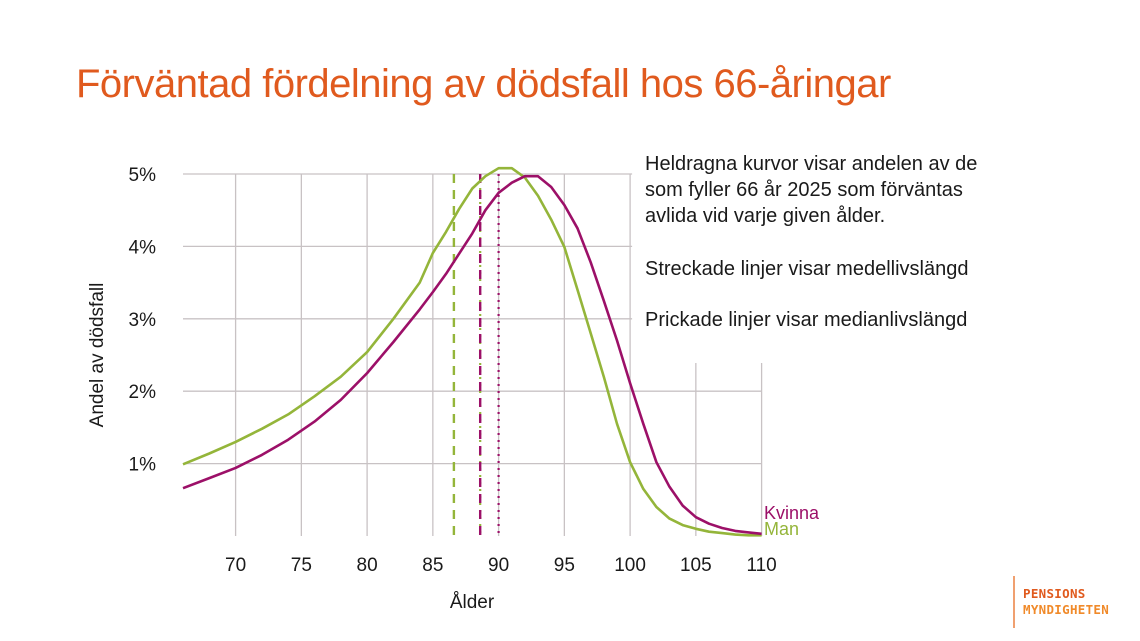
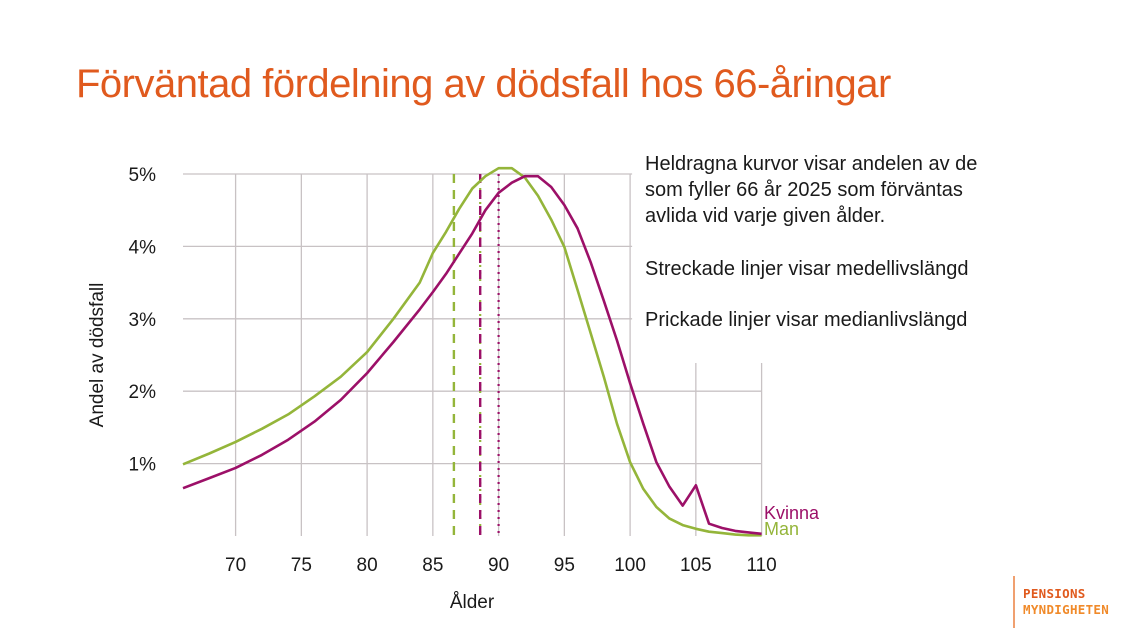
Kvinna/105: 0.3% -> 0.7%
